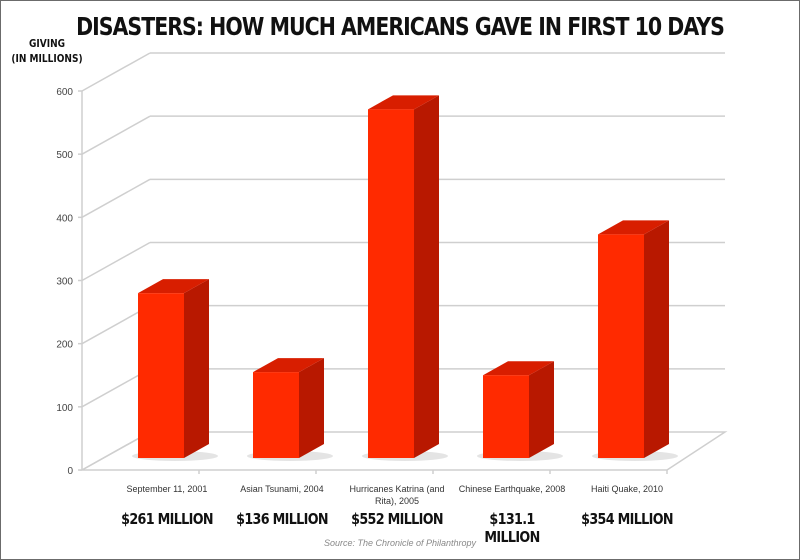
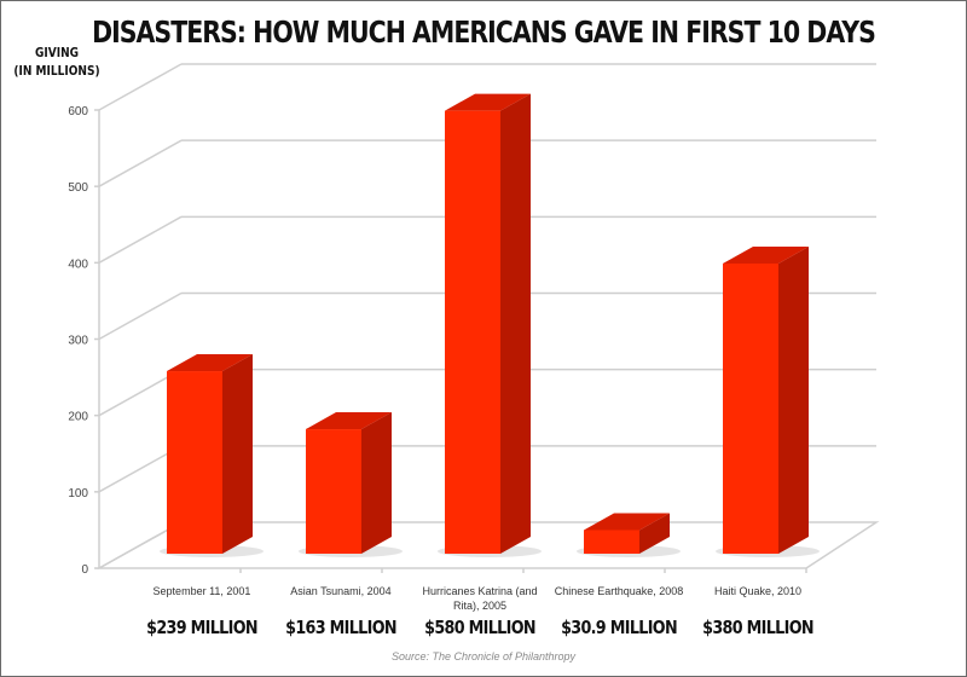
September 11, 2001: $261 -> $239
Asian Tsunami, 2004: $136 -> $163
Hurricanes Katrina (and Rita), 2005: $552 -> $580
Chinese Earthquake, 2008: $131.1 -> $30.9
Haiti Quake, 2010: $354 -> $380
